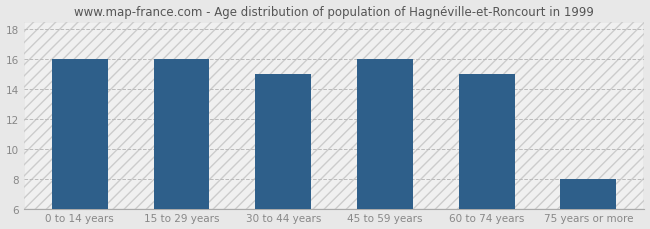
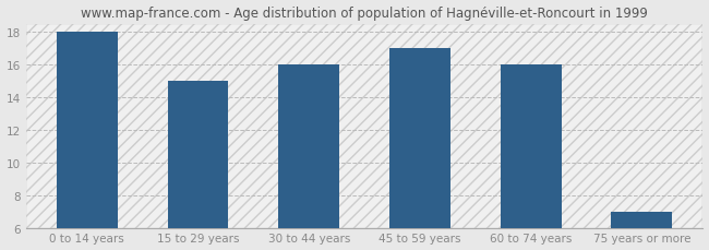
0 to 14 years: 16 -> 18
15 to 29 years: 16 -> 15
30 to 44 years: 15 -> 16
45 to 59 years: 16 -> 17
60 to 74 years: 15 -> 16
75 years or more: 8 -> 7
